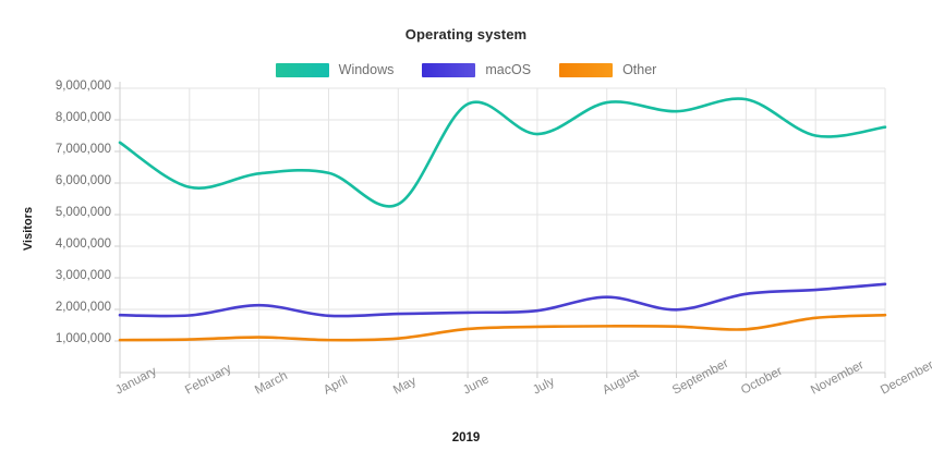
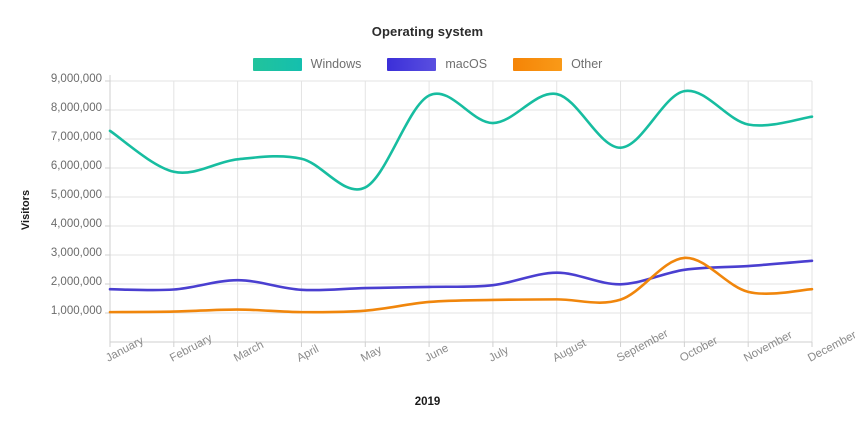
Windows/September: 8300000 -> 6700000
Other/October: 1400000 -> 2900000
